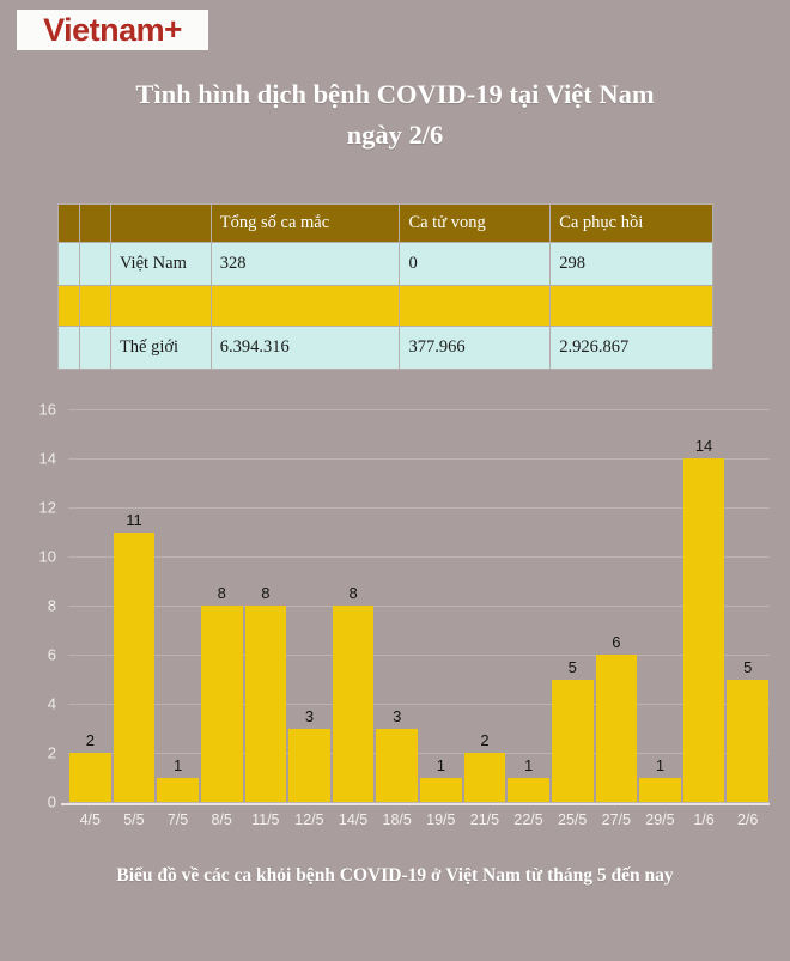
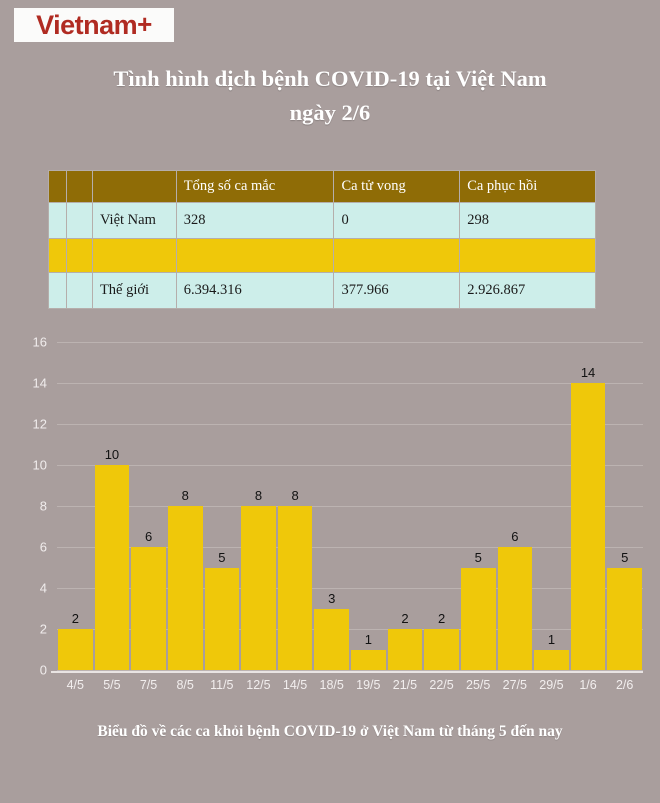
5/5: 11 -> 10
7/5: 1 -> 6
11/5: 8 -> 5
12/5: 3 -> 8
22/5: 1 -> 2
